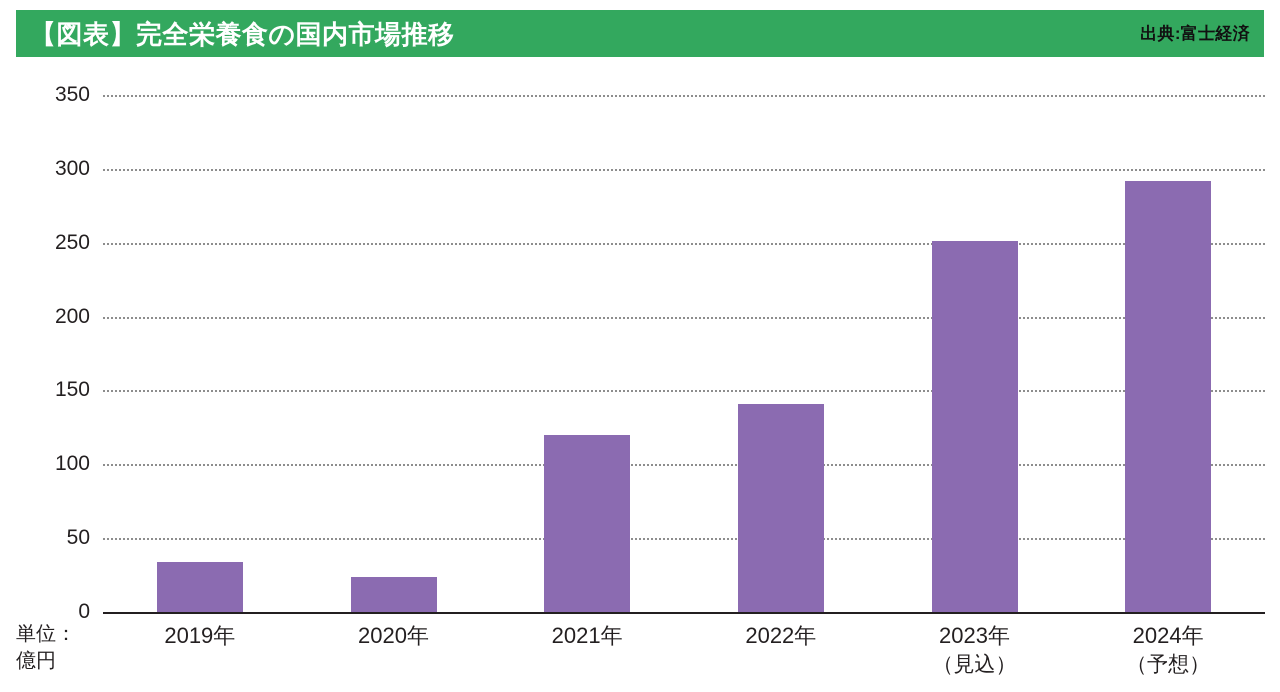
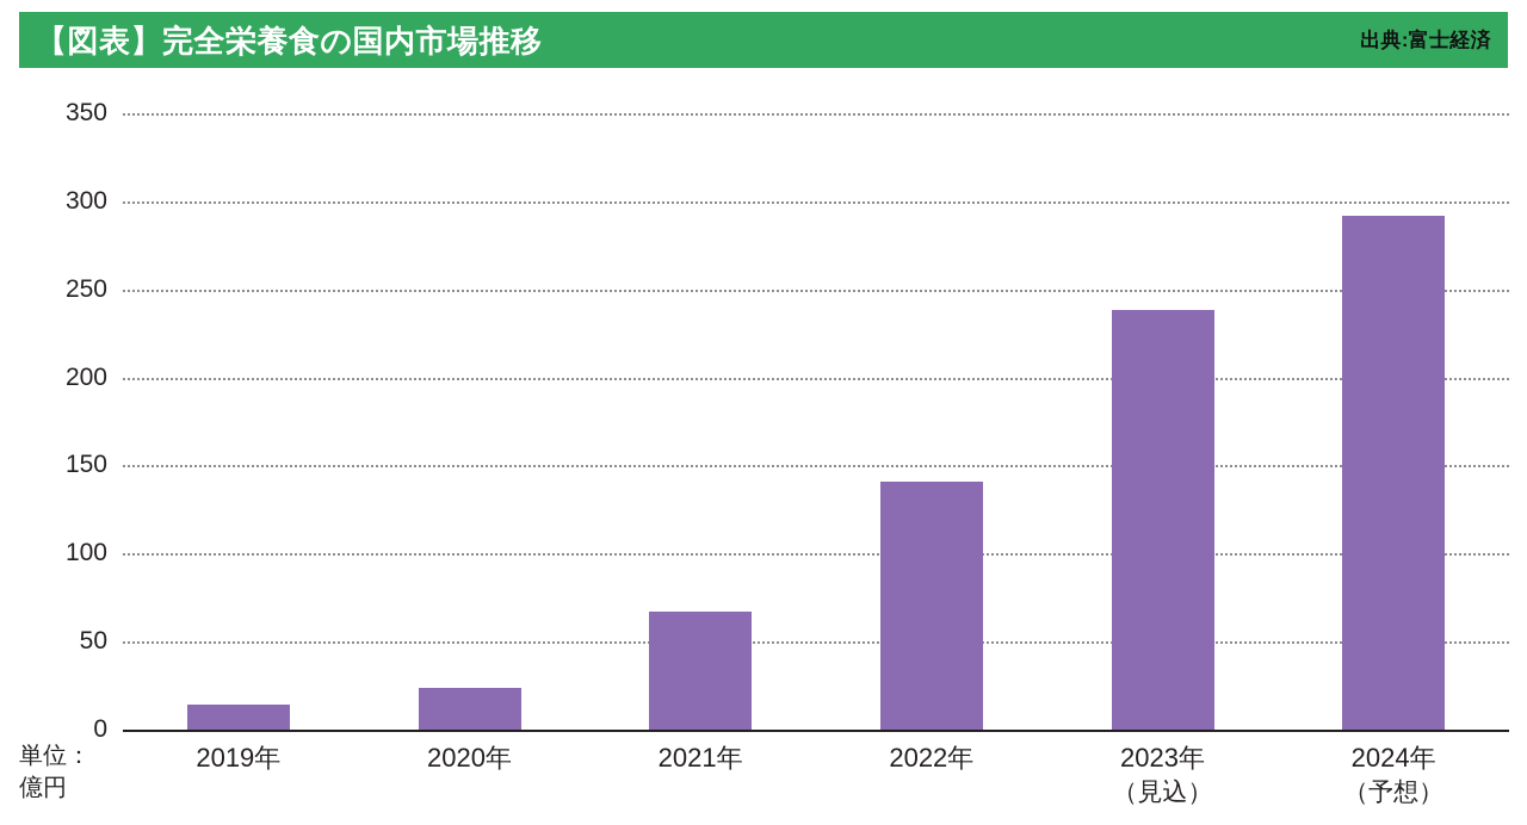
2019年: 34 -> 14
2021年: 120 -> 67
2023年: 251 -> 238
